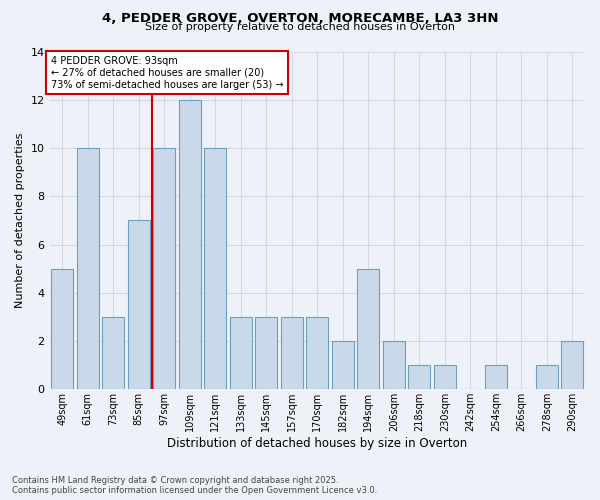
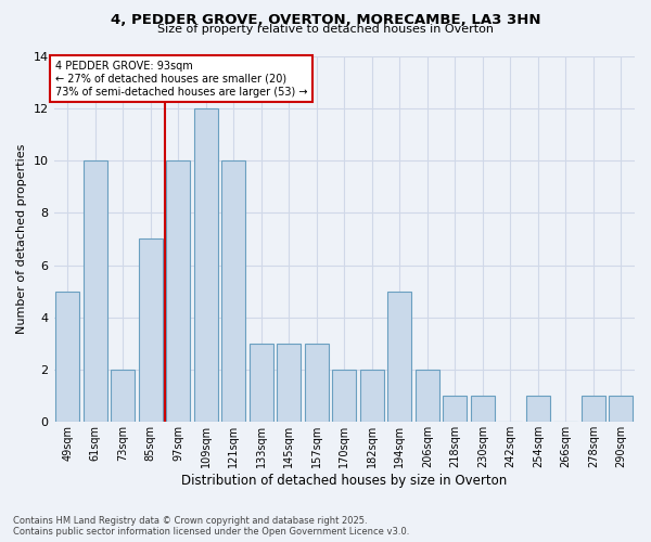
73sqm: 3 -> 2
170sqm: 3 -> 2
290sqm: 2 -> 1
